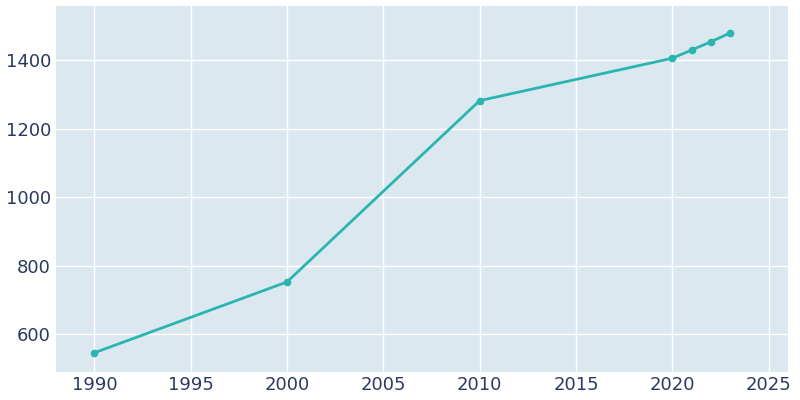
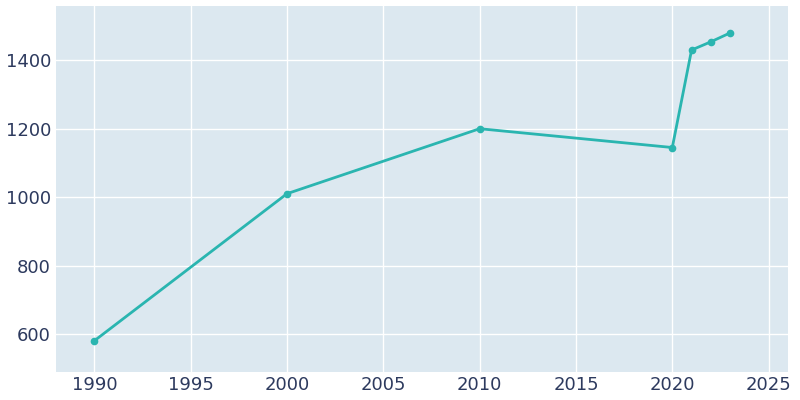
1990: 545 -> 580
2000: 752 -> 1010
2010: 1282 -> 1200
2020: 1406 -> 1145
